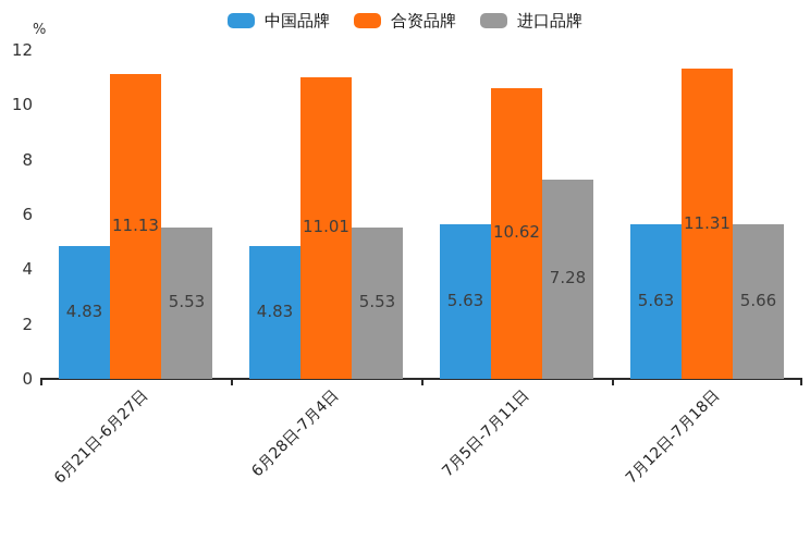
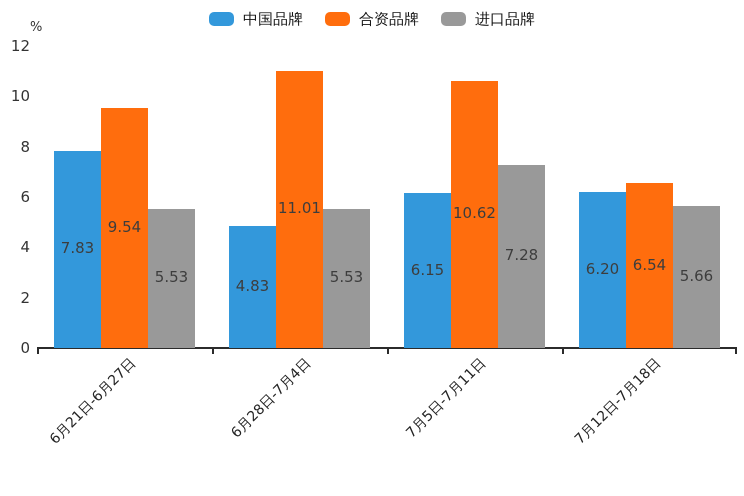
中国品牌/6月21日-6月27日: 4.83 -> 7.83
合资品牌/6月21日-6月27日: 11.13 -> 9.54
中国品牌/7月5日-7月11日: 5.63 -> 6.15
中国品牌/7月12日-7月18日: 5.63 -> 6.20
合资品牌/7月12日-7月18日: 11.31 -> 6.54
